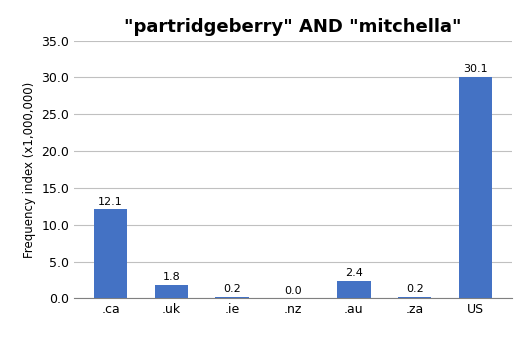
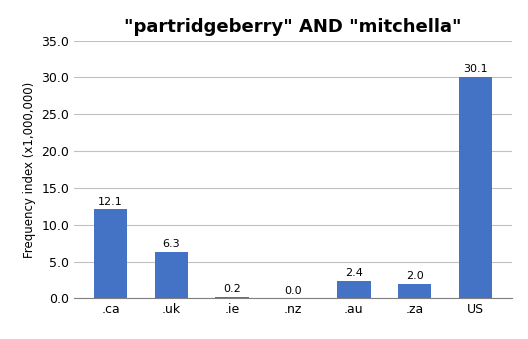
.uk: 1.8 -> 6.3
.za: 0.2 -> 2.0
